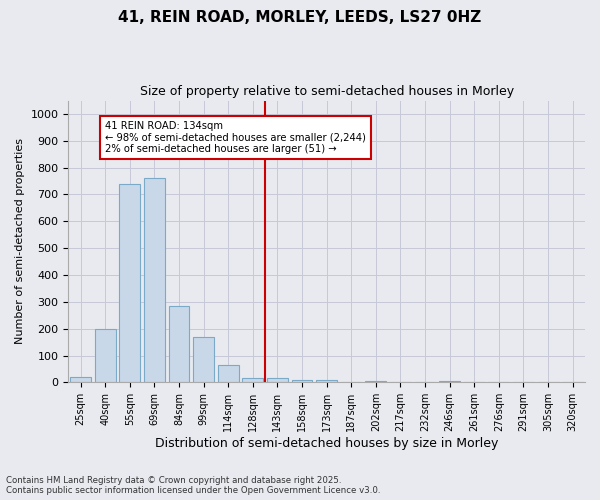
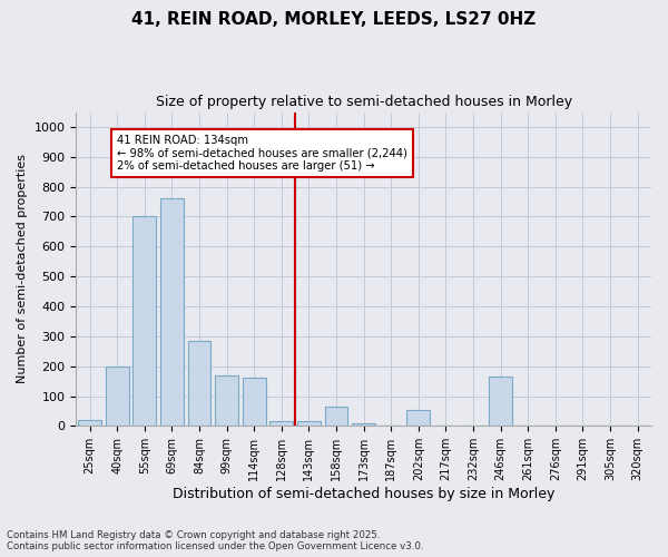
55sqm: 740 -> 700
114sqm: 65 -> 160
158sqm: 10 -> 65
202sqm: 5 -> 55
246sqm: 5 -> 165
